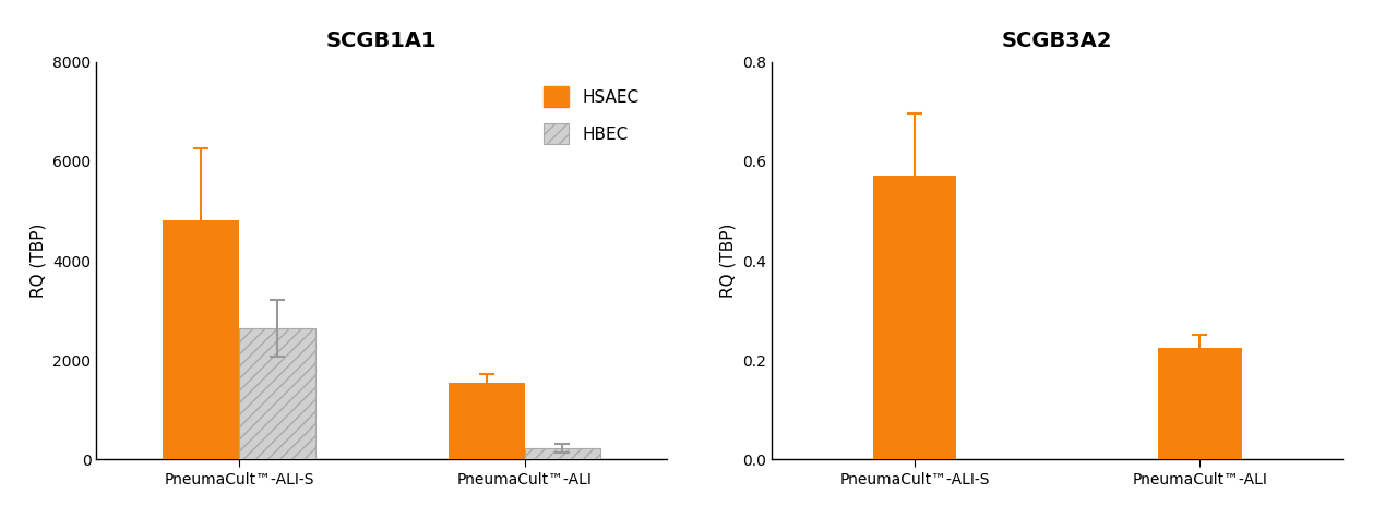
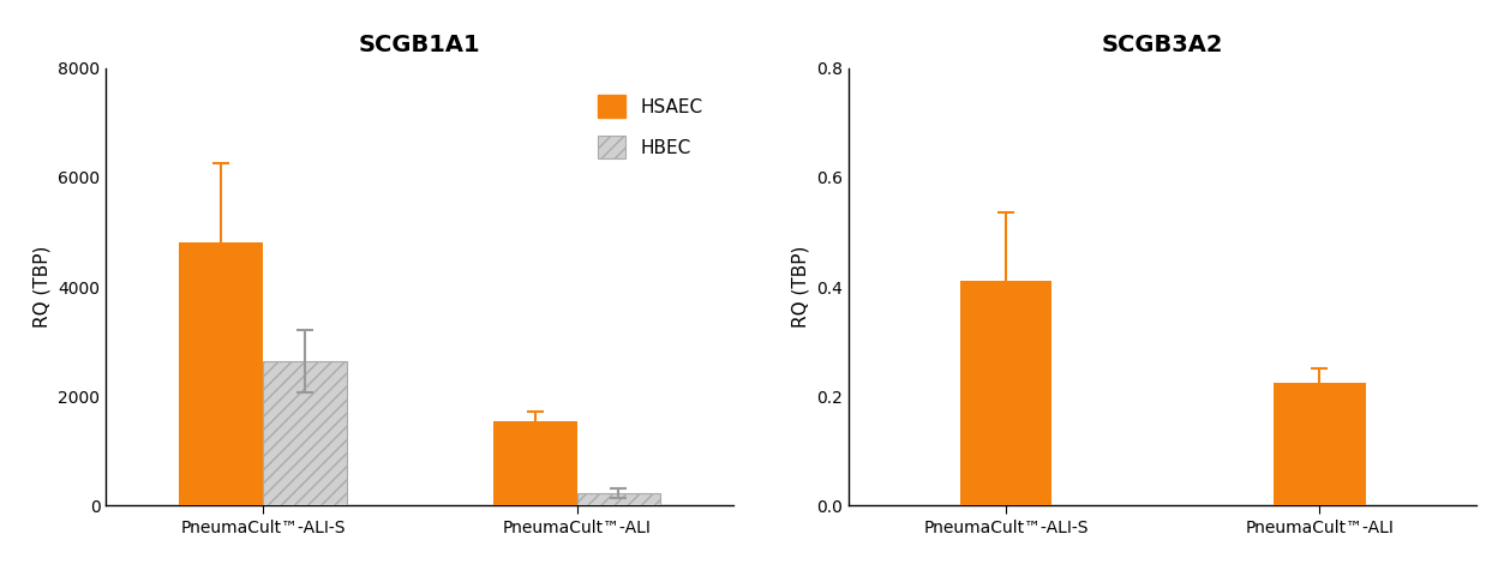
SCGB3A2/PneumaCult™-ALI-S: 0.571 -> 0.410
